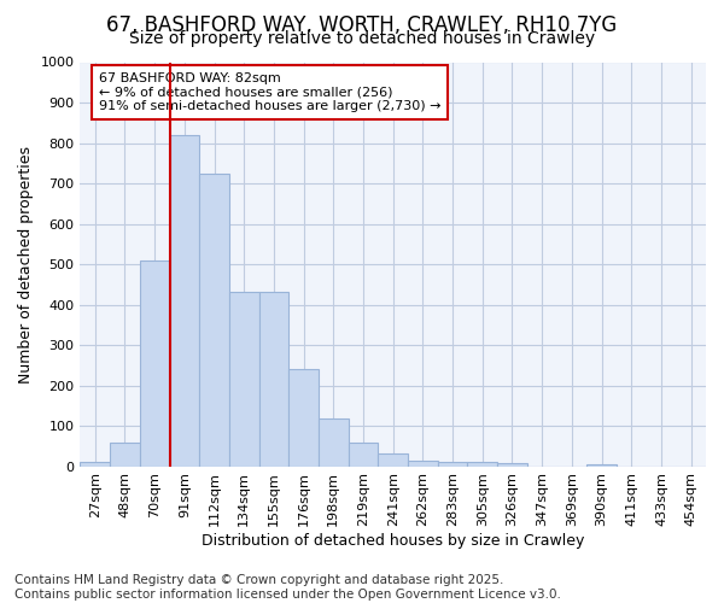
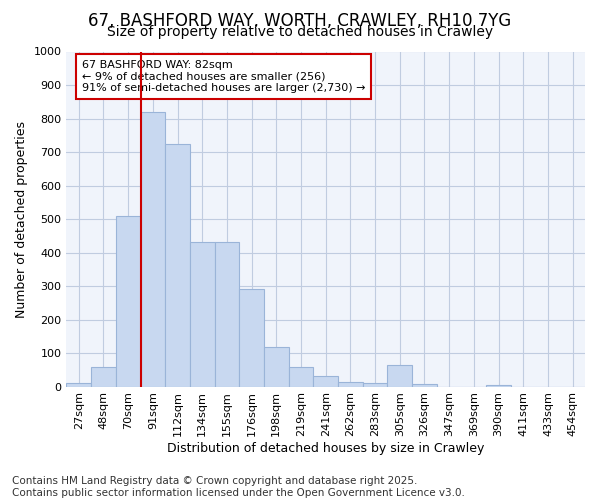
176sqm: 240 -> 290
305sqm: 10 -> 65
